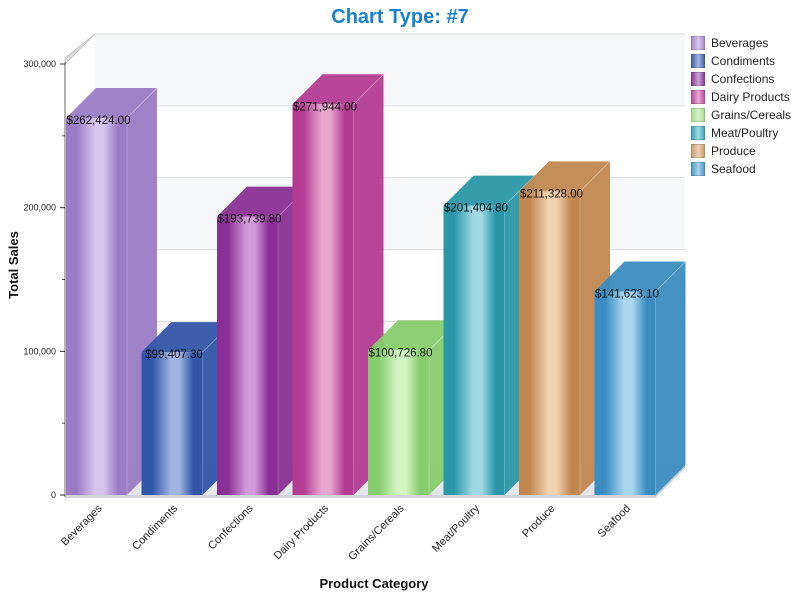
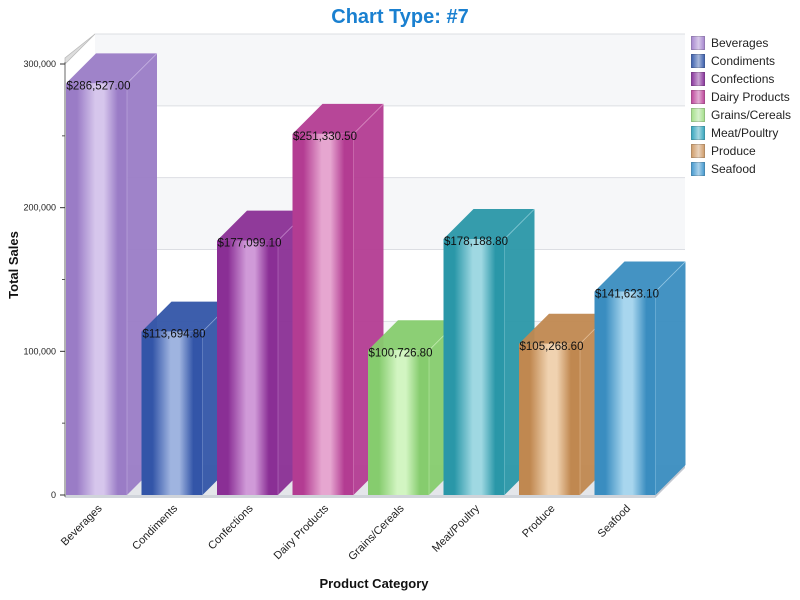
Beverages: $262,424.00 -> $286,527.00
Condiments: $99,407.30 -> $113,694.80
Confections: $193,739.80 -> $177,099.10
Dairy Products: $271,944.00 -> $251,330.50
Meat/Poultry: $201,404.80 -> $178,188.80
Produce: $211,328.00 -> $105,268.60
